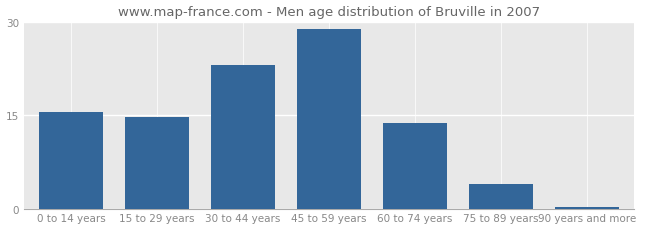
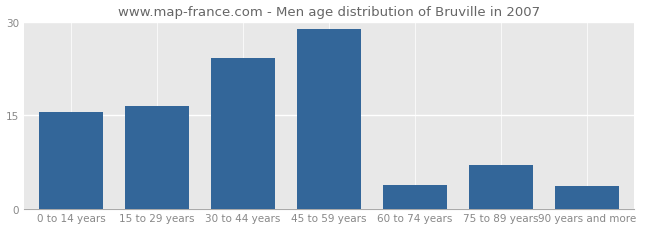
15 to 29 years: 14.7 -> 16.4
30 to 44 years: 23.0 -> 24.2
60 to 74 years: 13.8 -> 3.8
75 to 89 years: 4.0 -> 7.0
90 years and more: 0.3 -> 3.6
